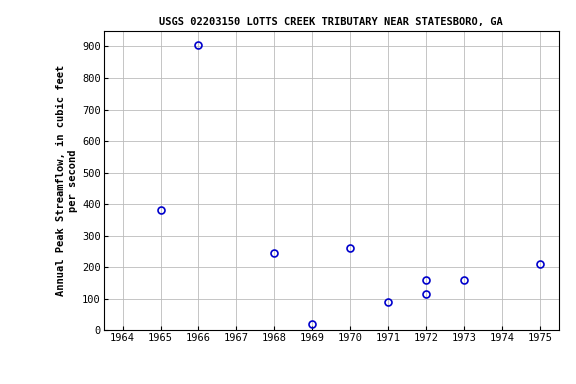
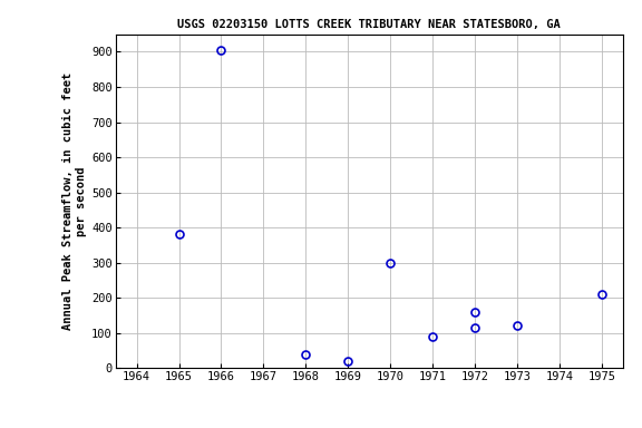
1968: 245 -> 40
1970: 260 -> 300
1973: 160 -> 120
